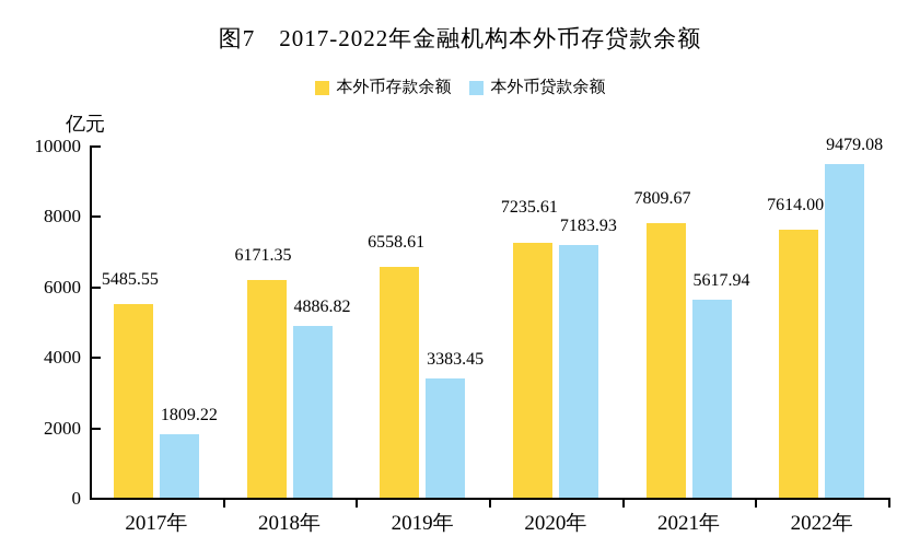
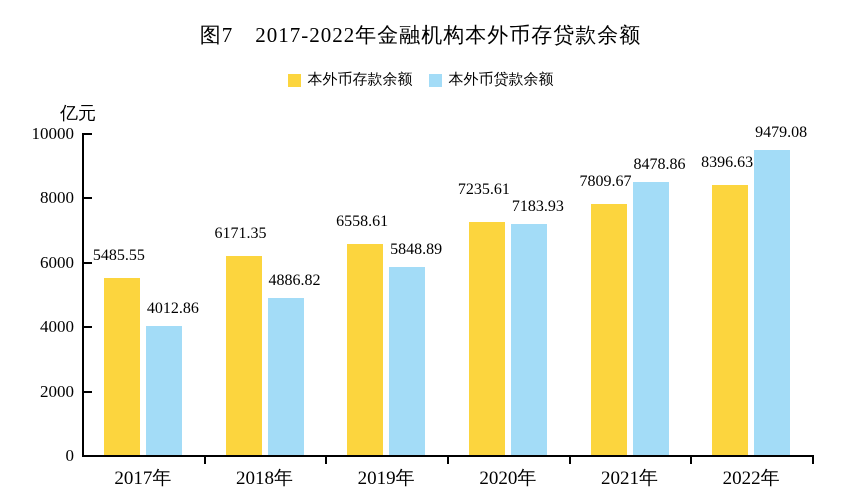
本外币贷款余额/2017年: 1809.22 -> 4012.86
本外币贷款余额/2019年: 3383.45 -> 5848.89
本外币贷款余额/2021年: 5617.94 -> 8478.86
本外币存款余额/2022年: 7614.00 -> 8396.63
